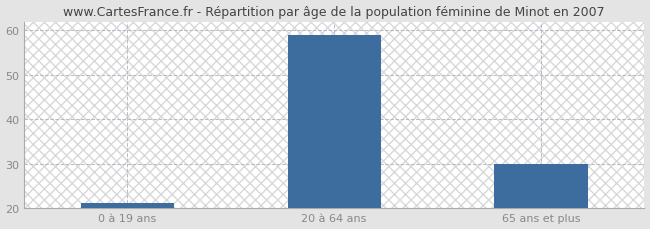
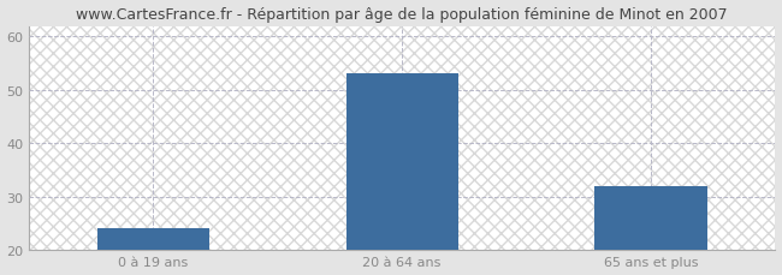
0 à 19 ans: 21 -> 24
20 à 64 ans: 59 -> 53
65 ans et plus: 30 -> 32
